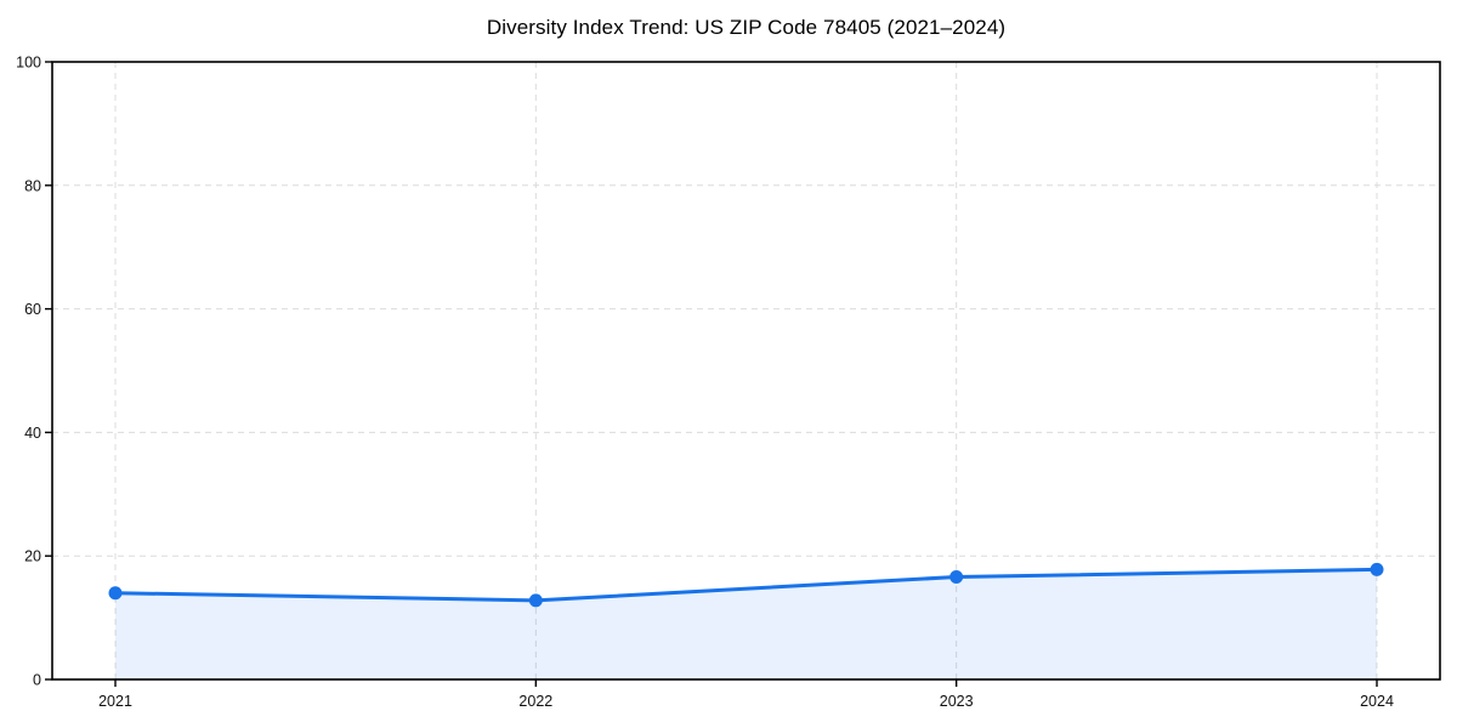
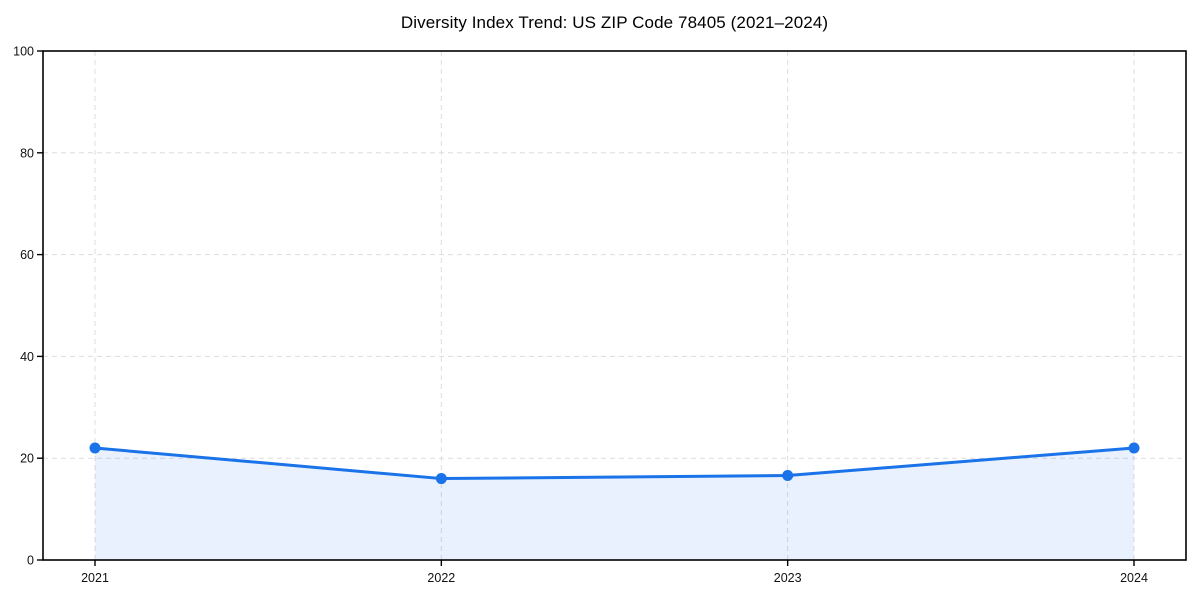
2021: 14 -> 22
2022: 13 -> 16
2024: 18 -> 22
